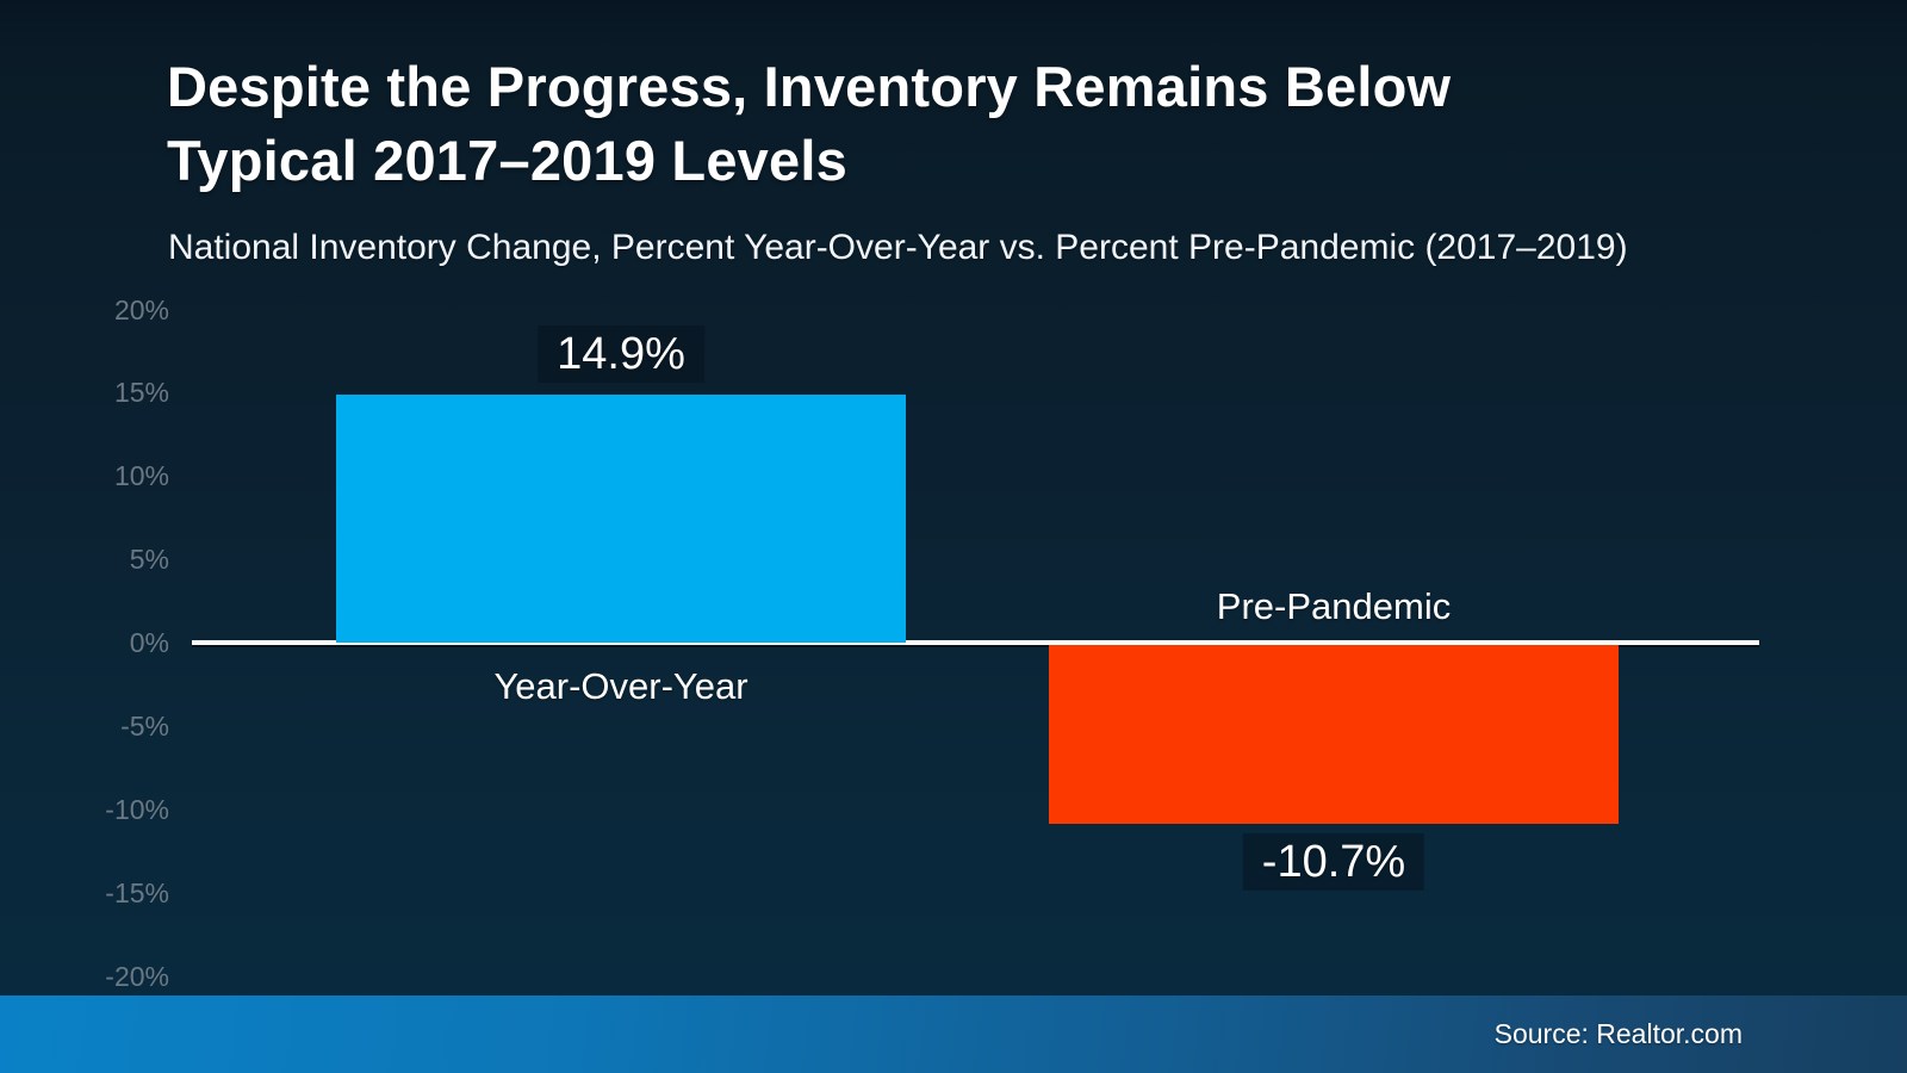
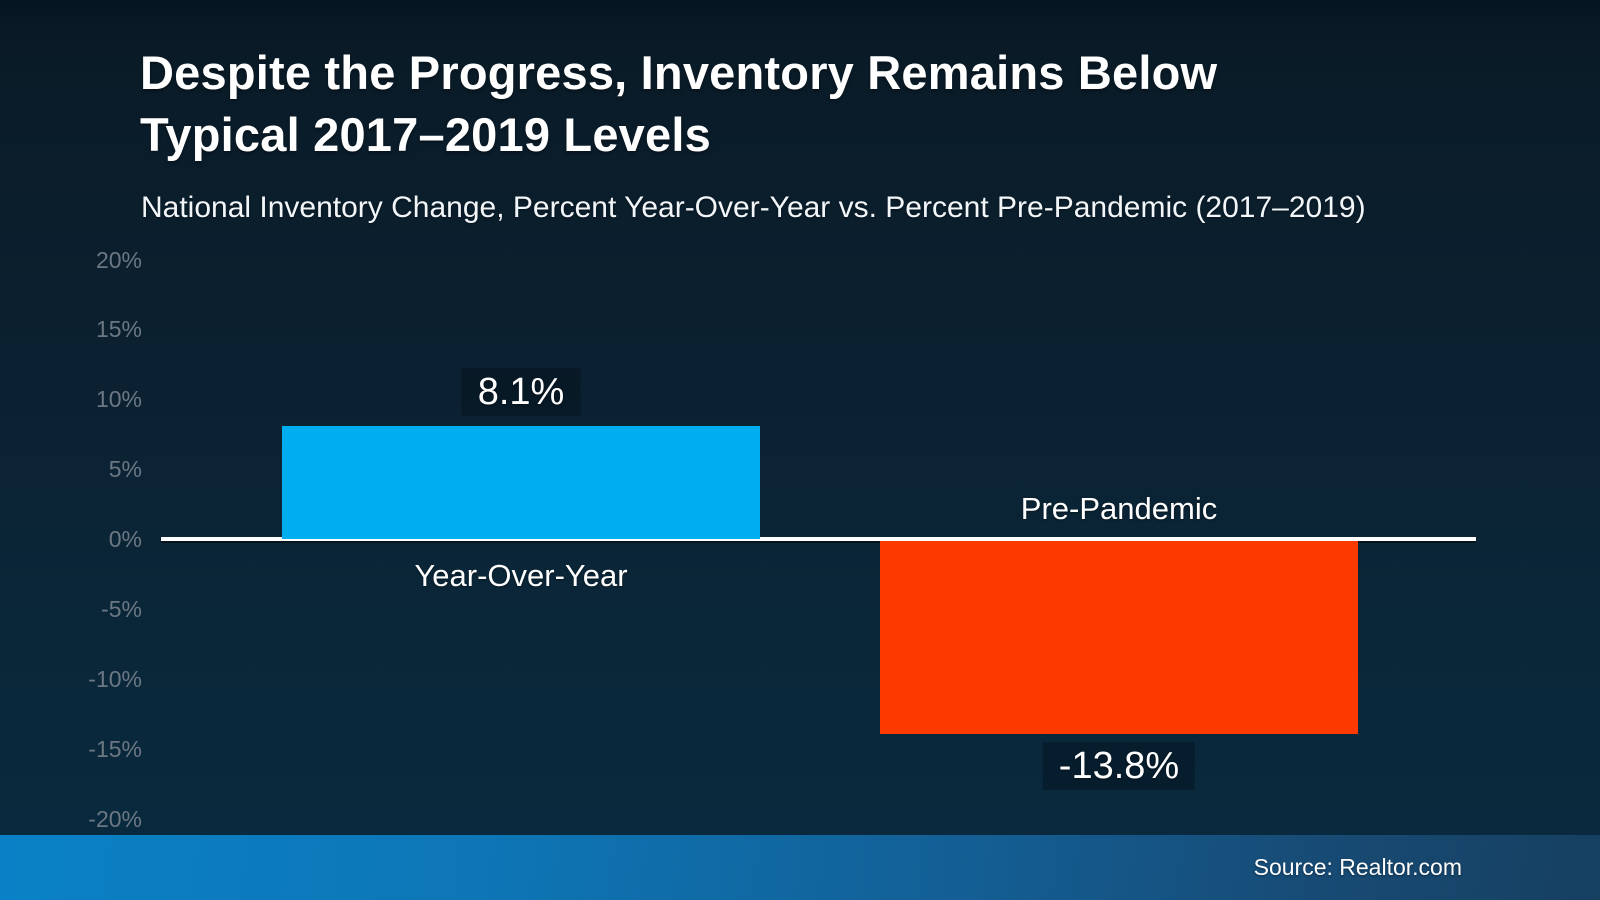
Year-Over-Year: 14.9% -> 8.1%
Pre-Pandemic: -10.7% -> -13.8%
